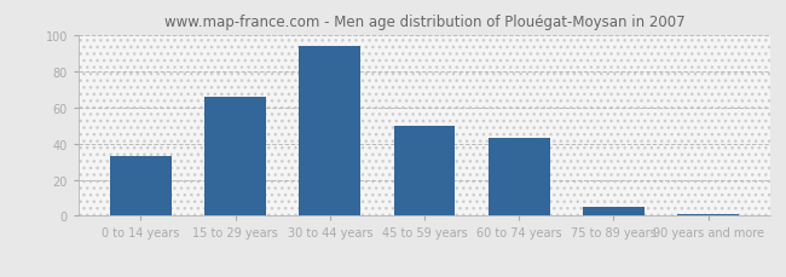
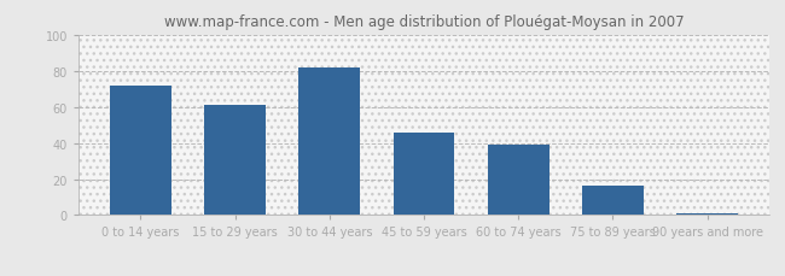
0 to 14 years: 33 -> 72
15 to 29 years: 66 -> 61
30 to 44 years: 94 -> 82
45 to 59 years: 50 -> 46
60 to 74 years: 43 -> 39
75 to 89 years: 5 -> 16
